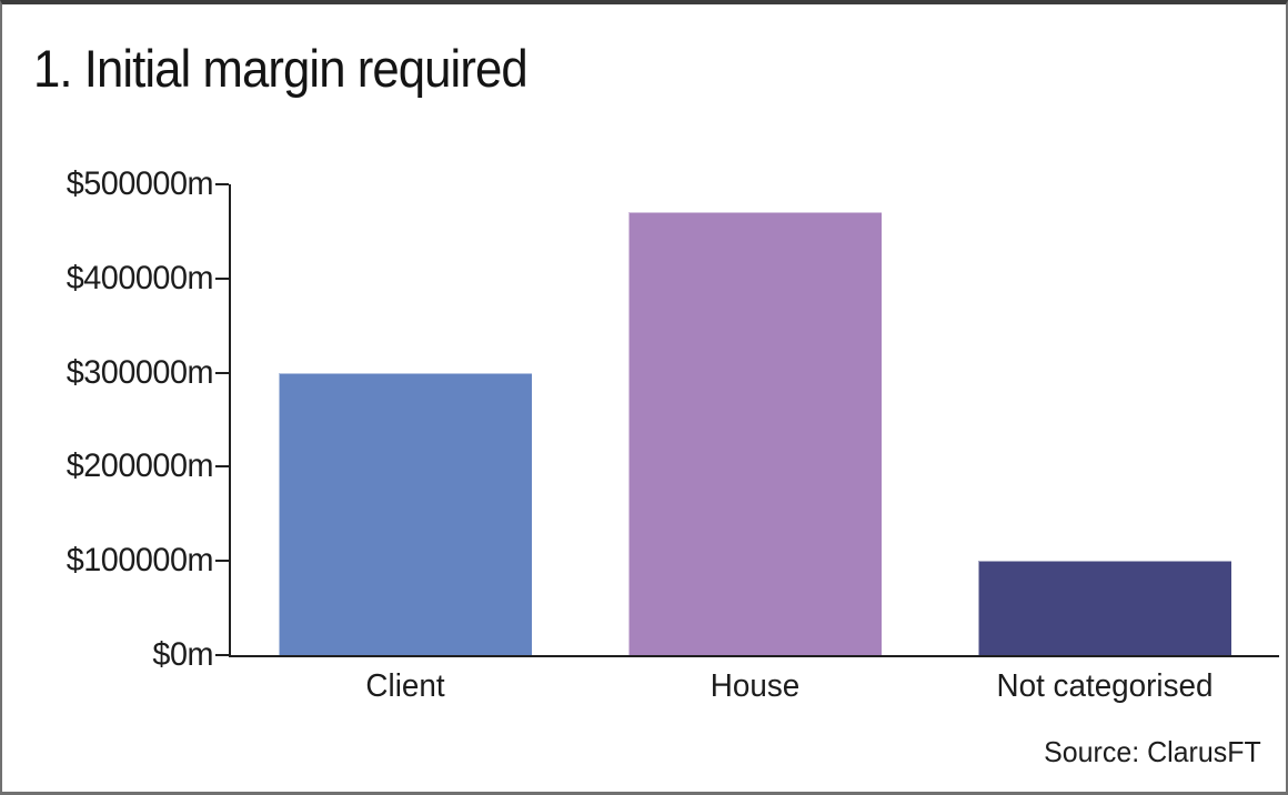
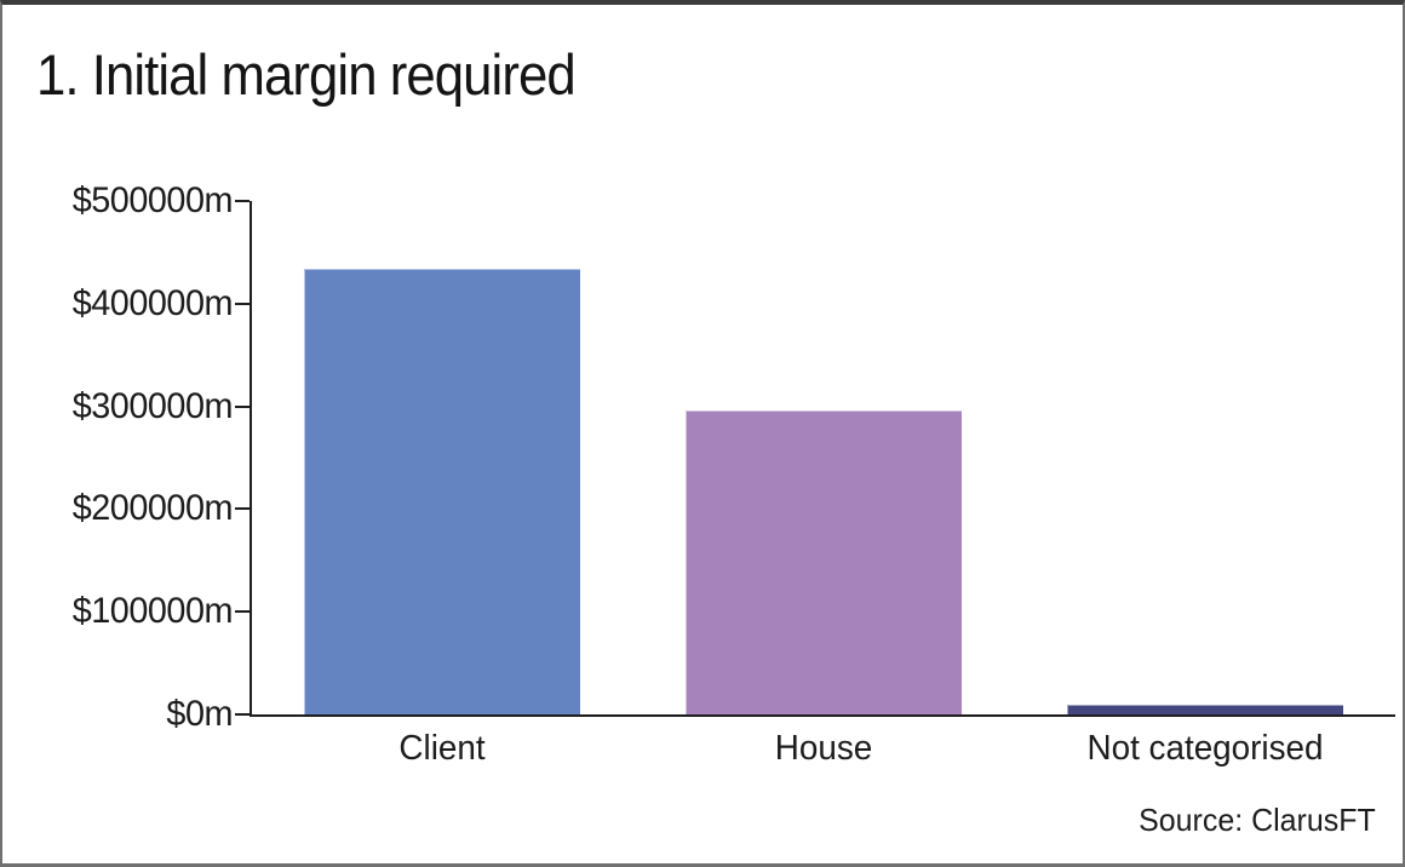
Client: $300000m -> $430000m
House: $470000m -> $300000m
Not categorised: $100000m -> $10000m
